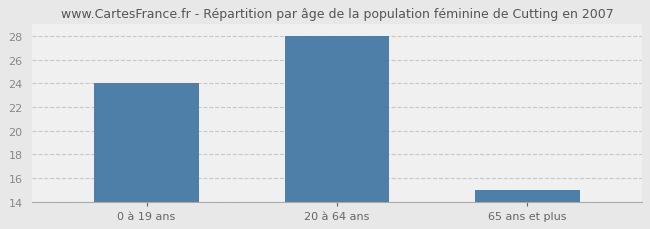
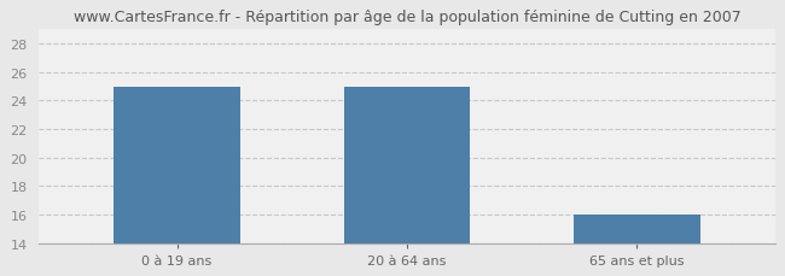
0 à 19 ans: 24 -> 25
20 à 64 ans: 28 -> 25
65 ans et plus: 15 -> 16
